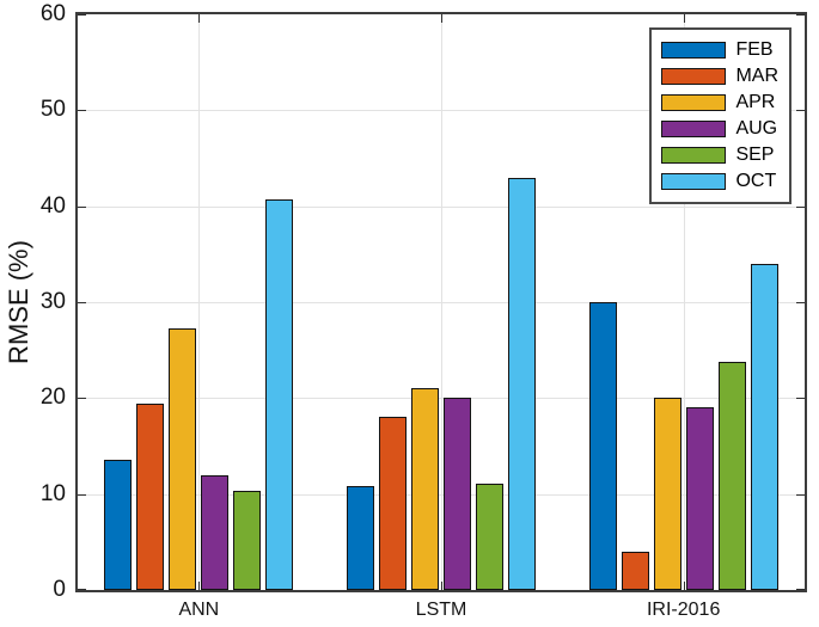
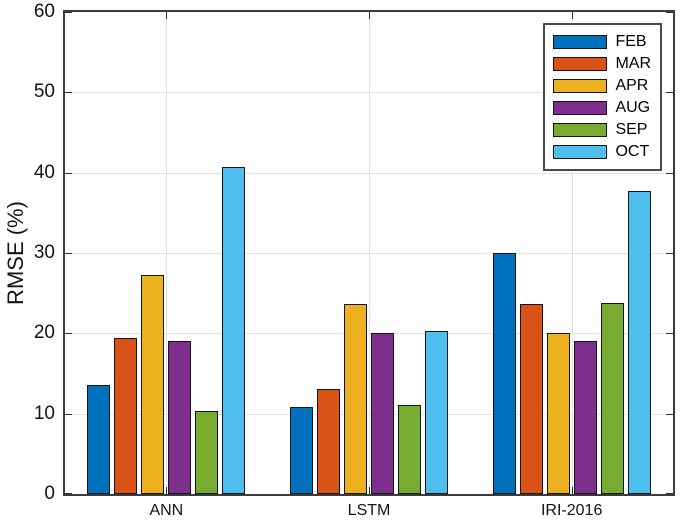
AUG/ANN: 12 -> 19
MAR/LSTM: 18 -> 13
APR/LSTM: 21 -> 24
OCT/LSTM: 43 -> 20
MAR/IRI-2016: 4 -> 24
OCT/IRI-2016: 34 -> 38
